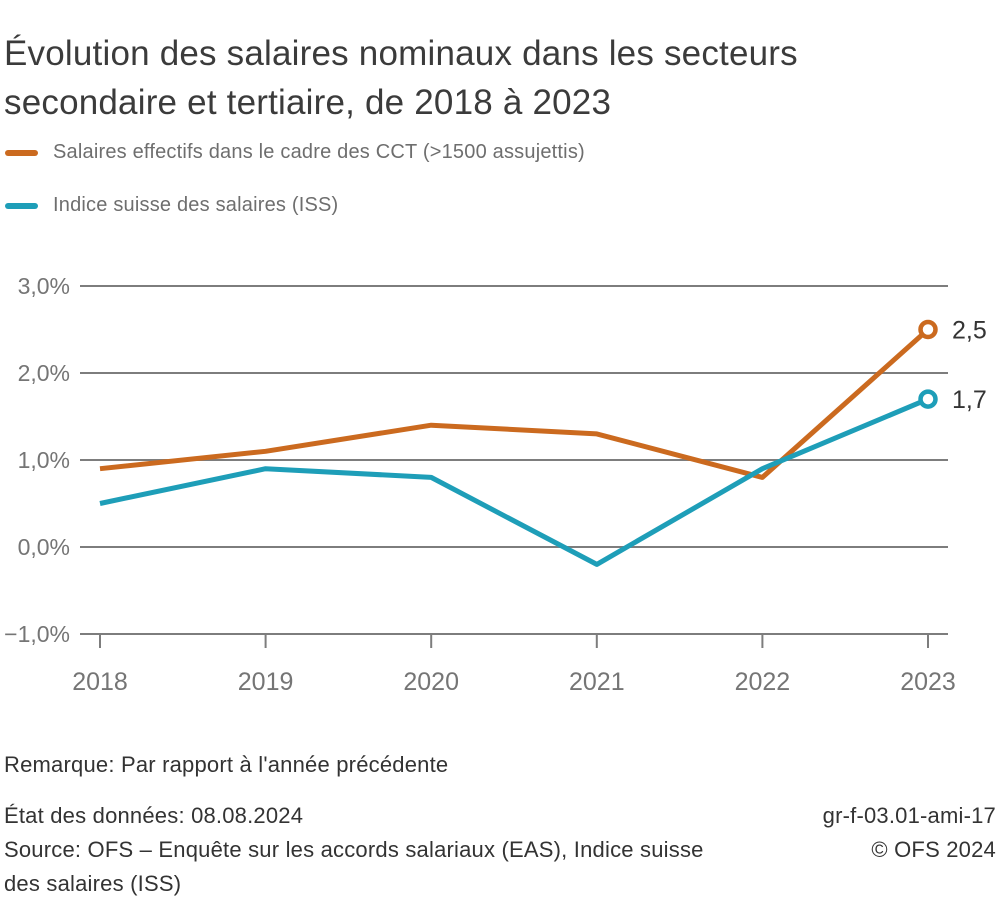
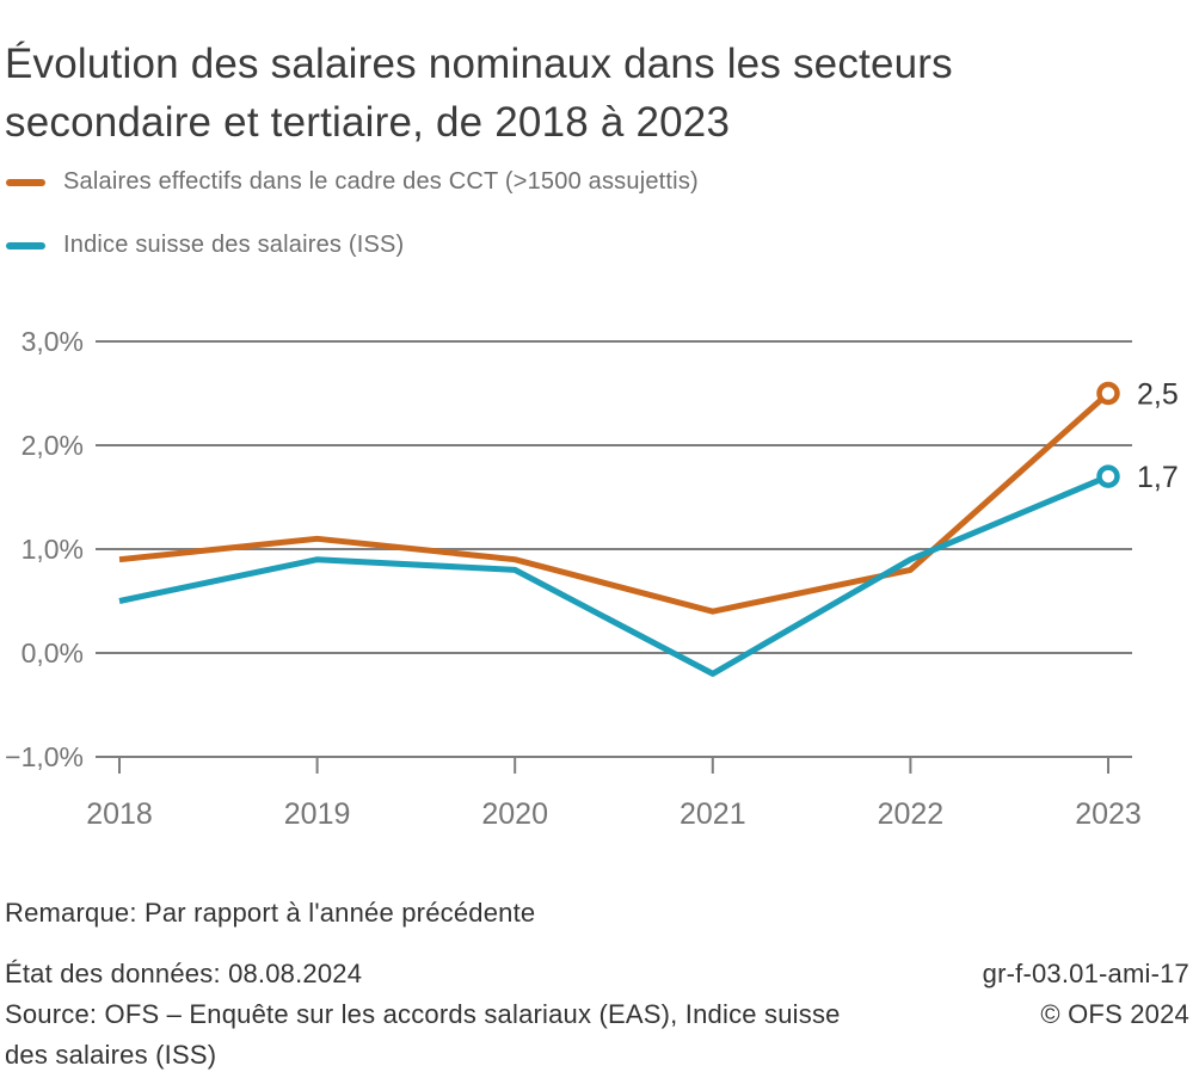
Salaires effectifs dans le cadre des CCT (>1500 assujettis)/2020: 1,4% -> 0,9%
Salaires effectifs dans le cadre des CCT (>1500 assujettis)/2021: 1,3% -> 0,4%
